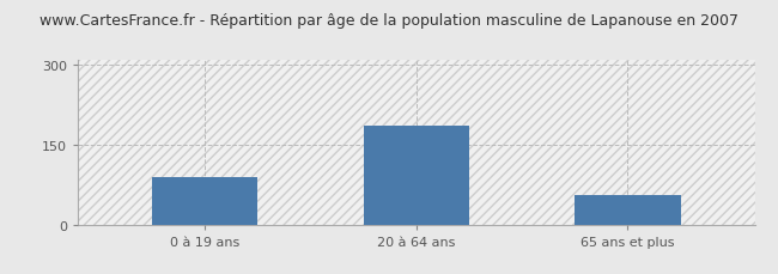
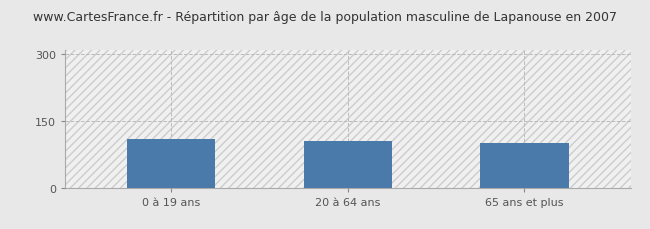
0 à 19 ans: 90 -> 110
20 à 64 ans: 185 -> 105
65 ans et plus: 55 -> 100
